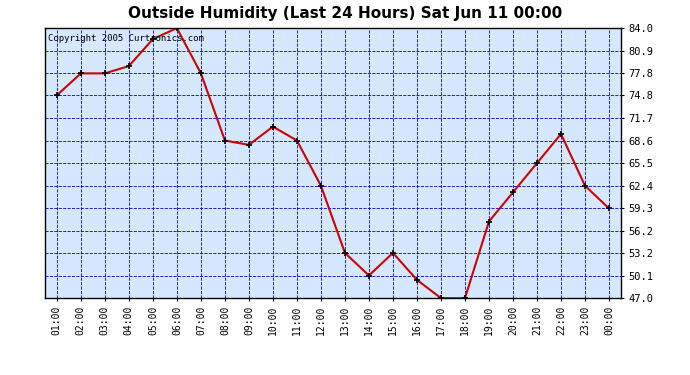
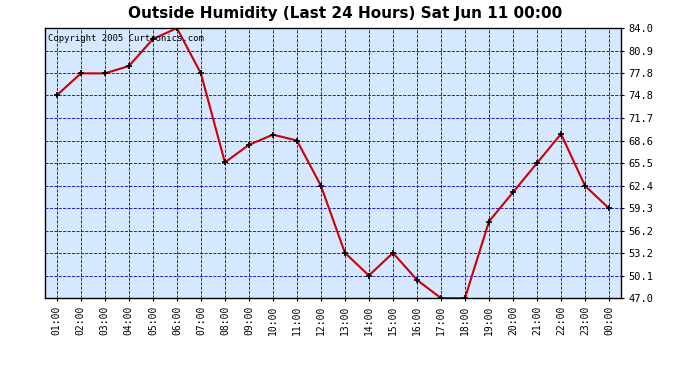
08:00: 68.6 -> 65.6
10:00: 70.5 -> 69.4
